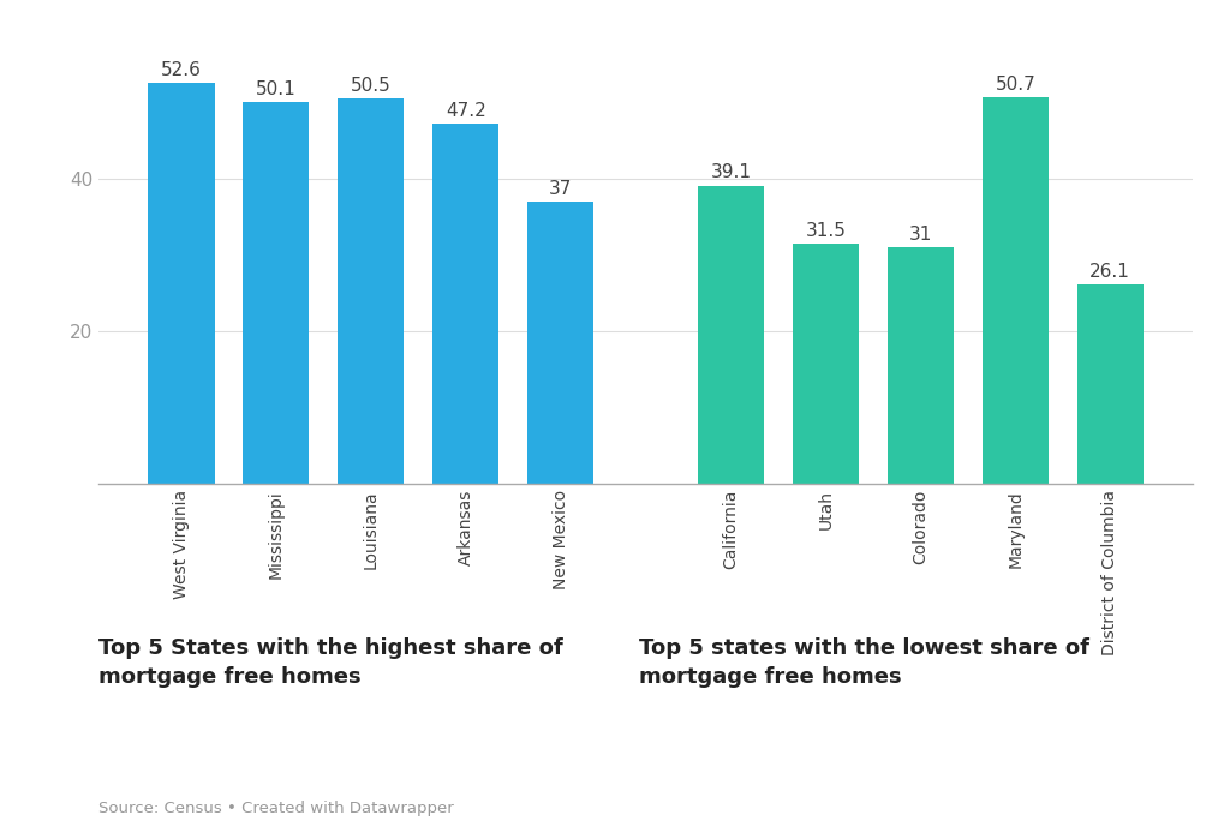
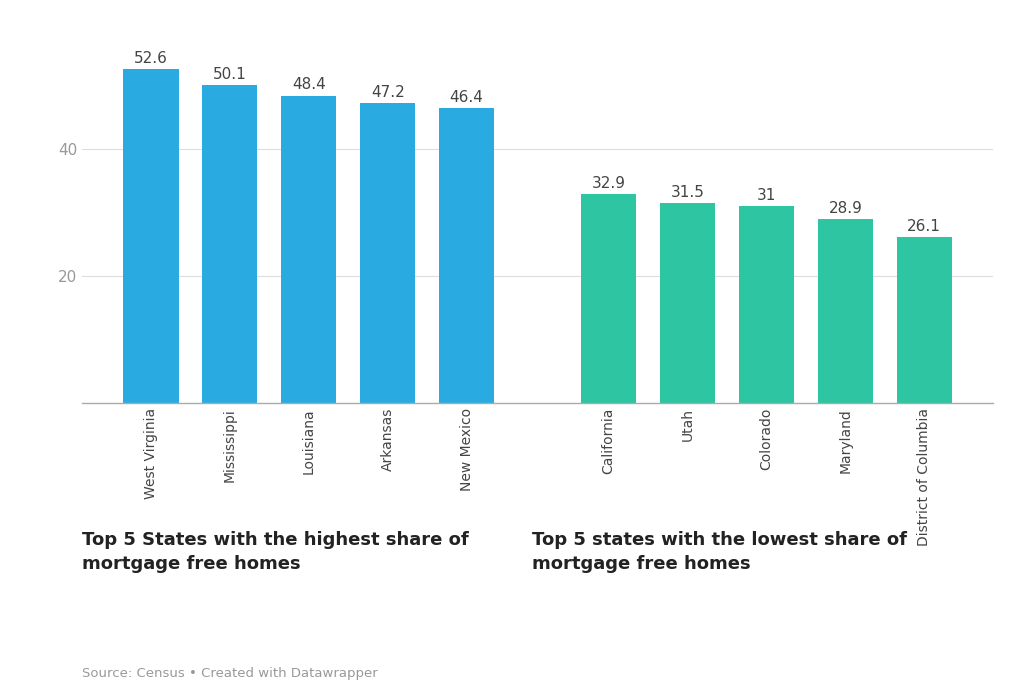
Louisiana: 50.5 -> 48.4
New Mexico: 37 -> 46.4
California: 39.1 -> 32.9
Maryland: 50.7 -> 28.9
